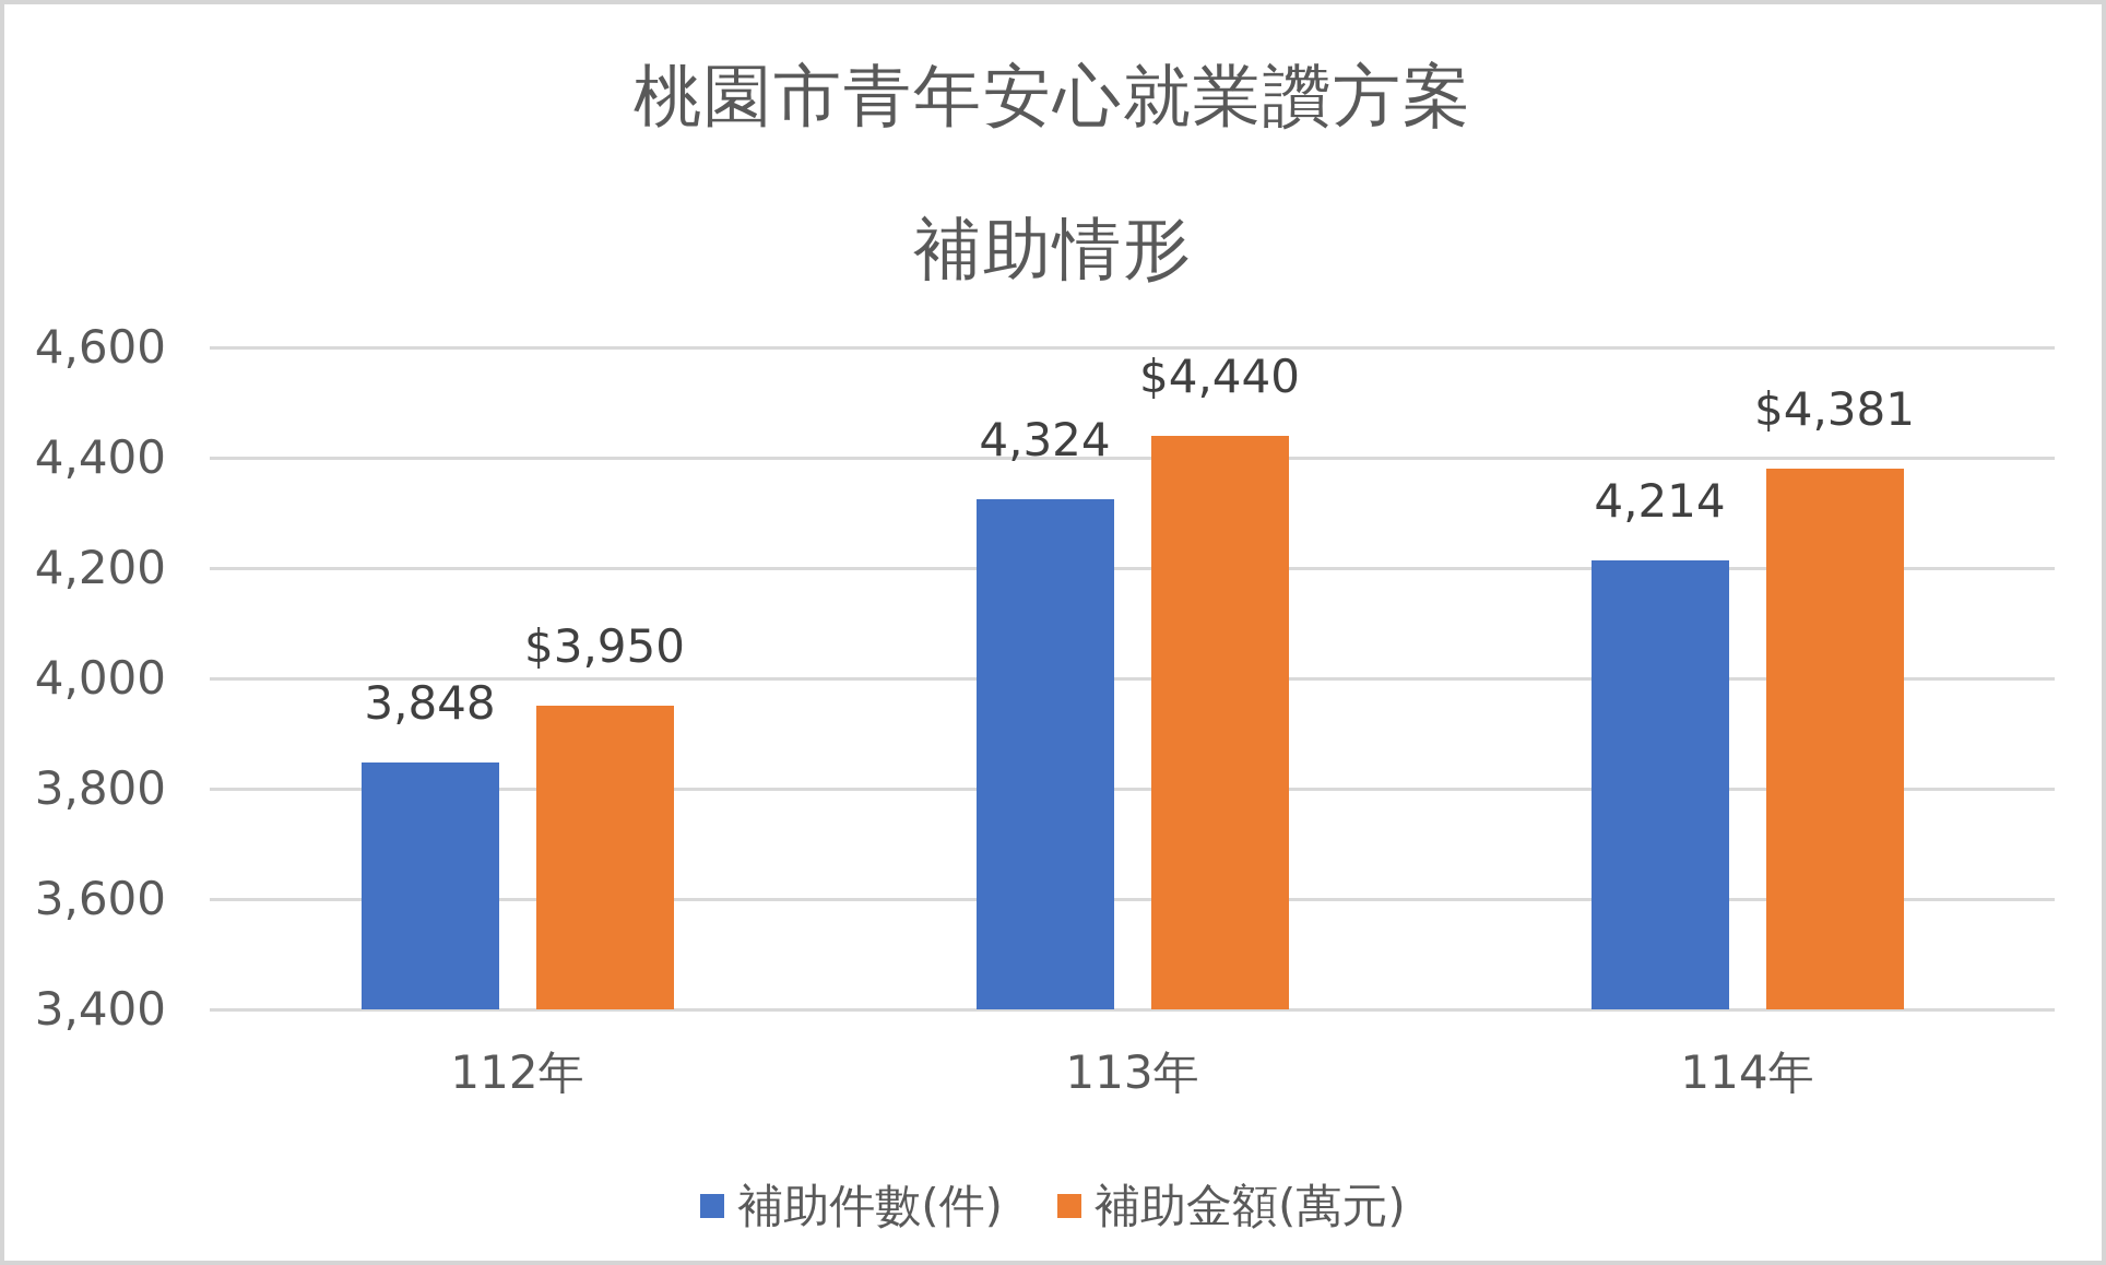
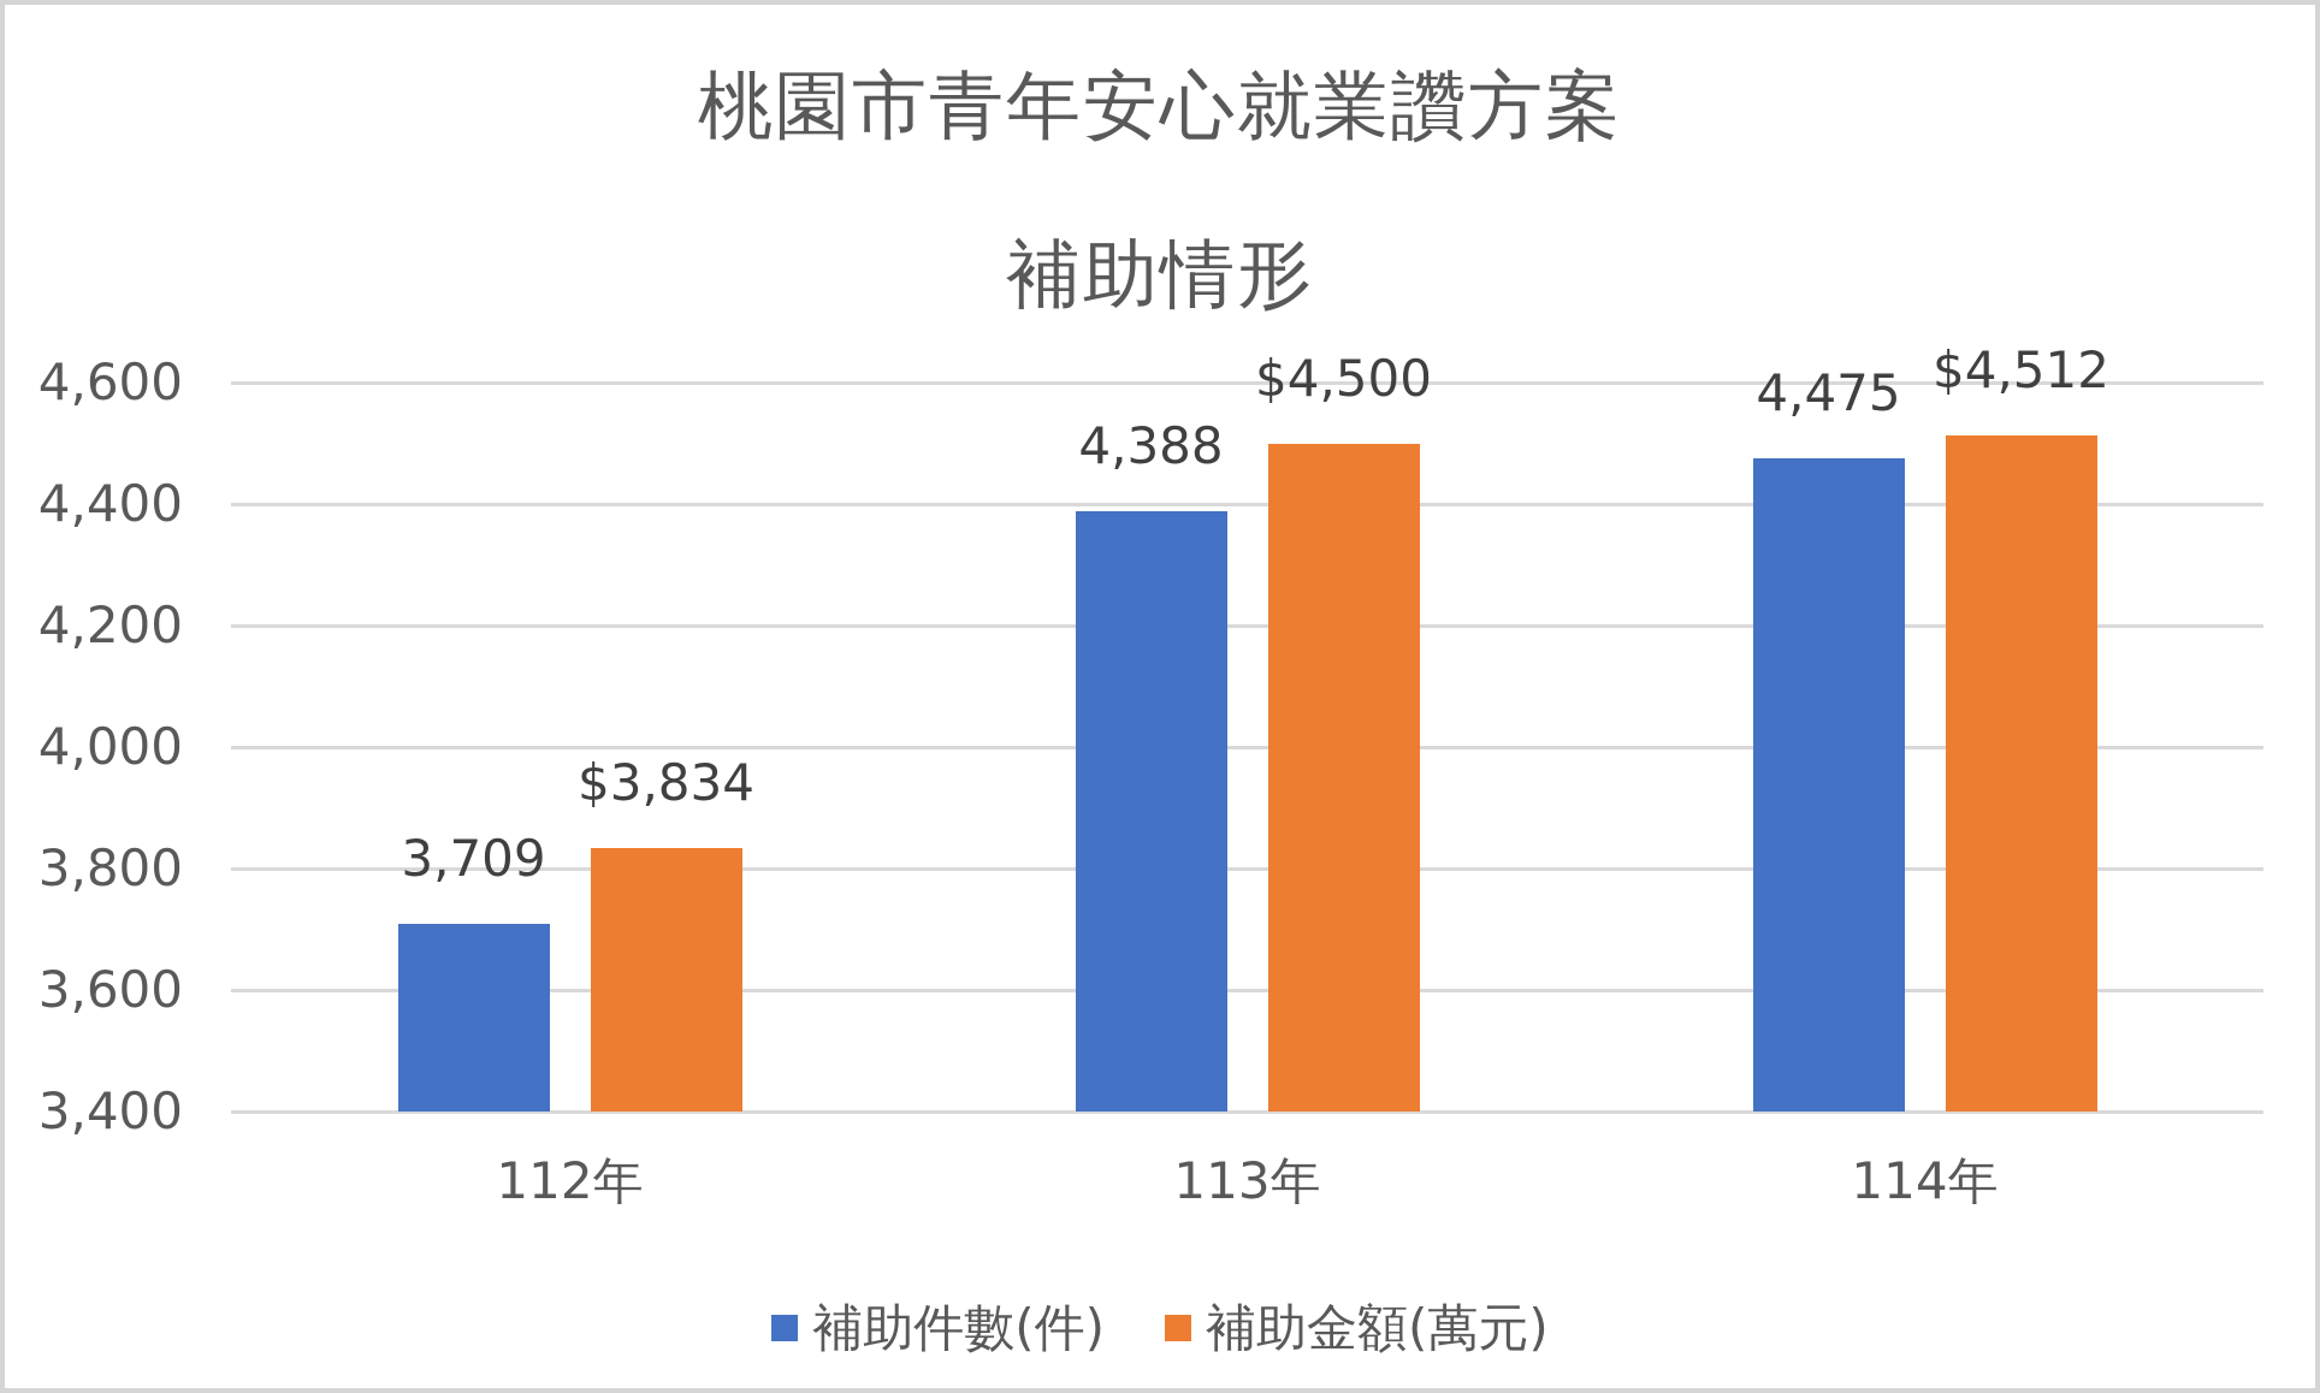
補助件數(件)/112年: 3,848 -> 3,709
補助金額(萬元)/112年: $3,950 -> $3,834
補助件數(件)/113年: 4,324 -> 4,388
補助金額(萬元)/113年: $4,440 -> $4,500
補助件數(件)/114年: 4,214 -> 4,475
補助金額(萬元)/114年: $4,381 -> $4,512
